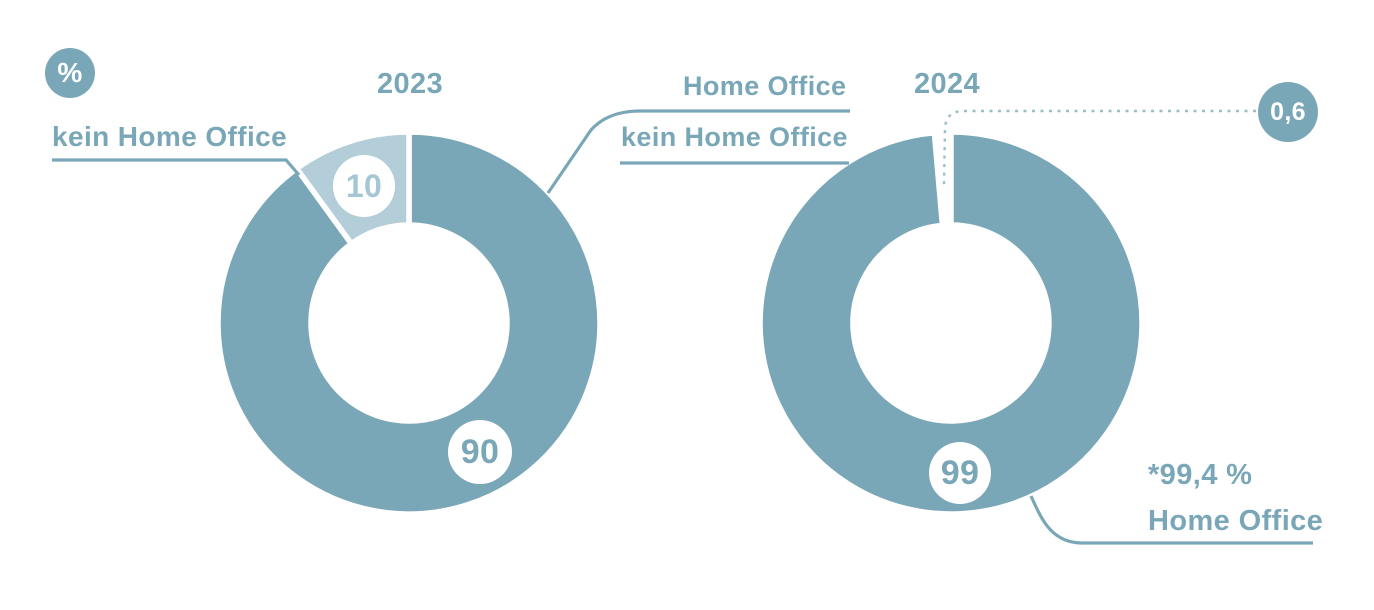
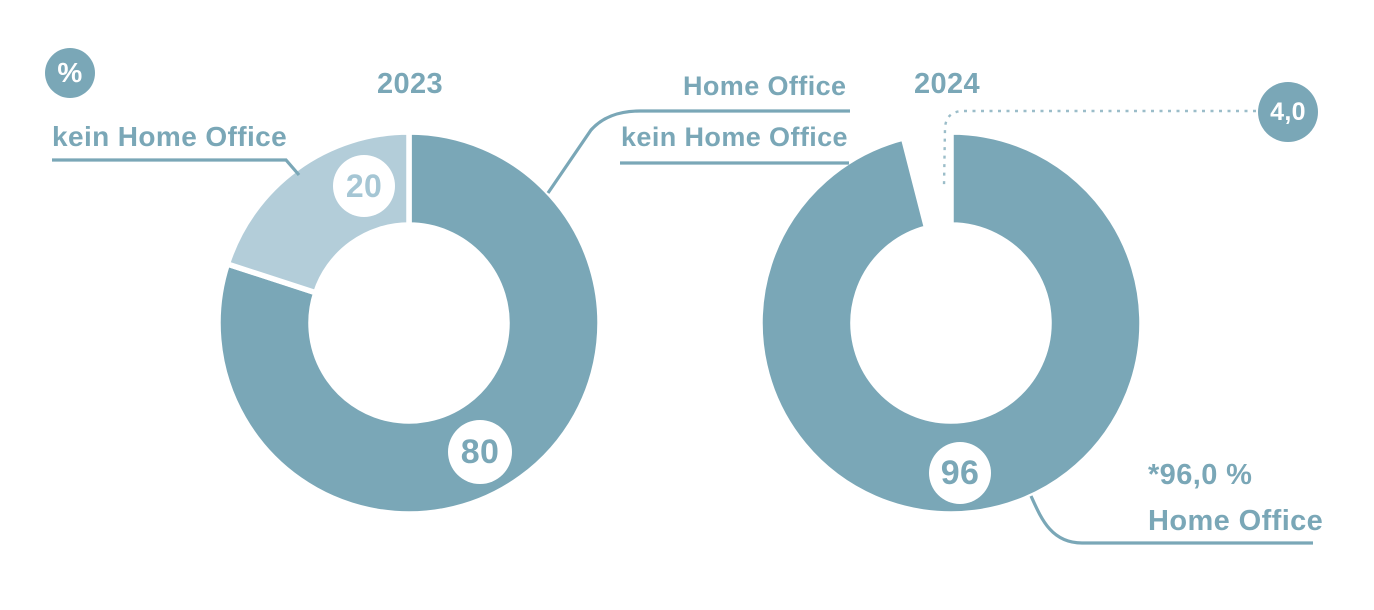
2023/Home Office: 90 -> 80
2023/kein Home Office: 10 -> 20
2024/Home Office: 99 -> 96
2024/kein Home Office: 0,6 -> 4,0
